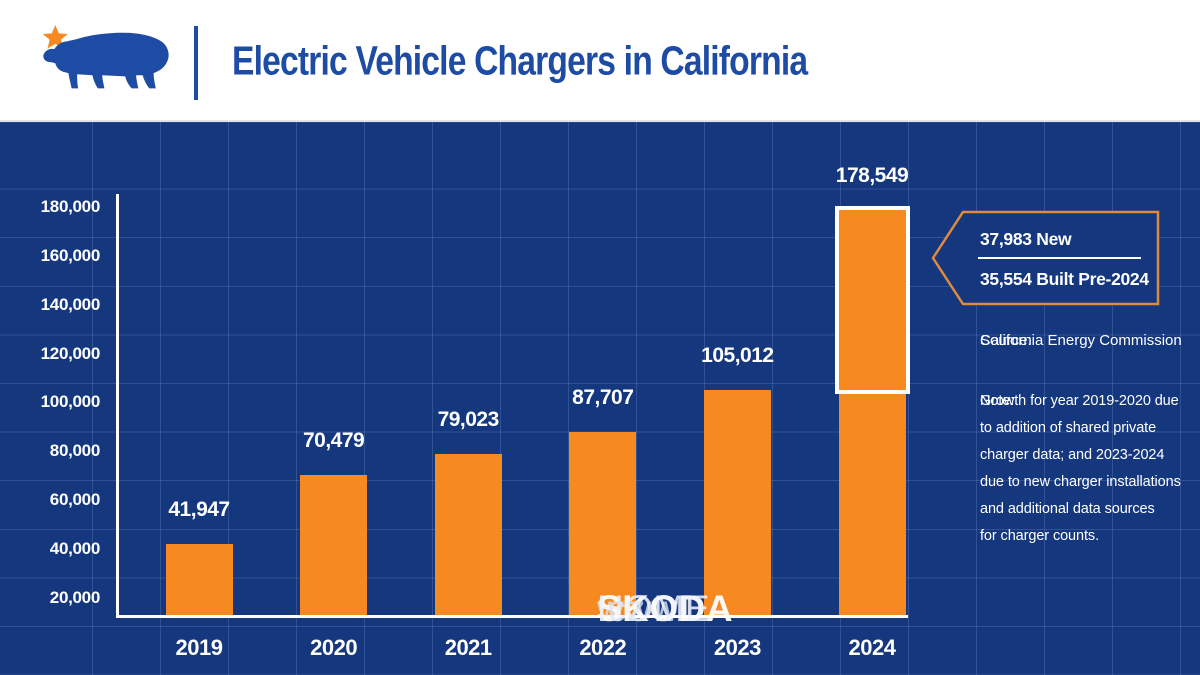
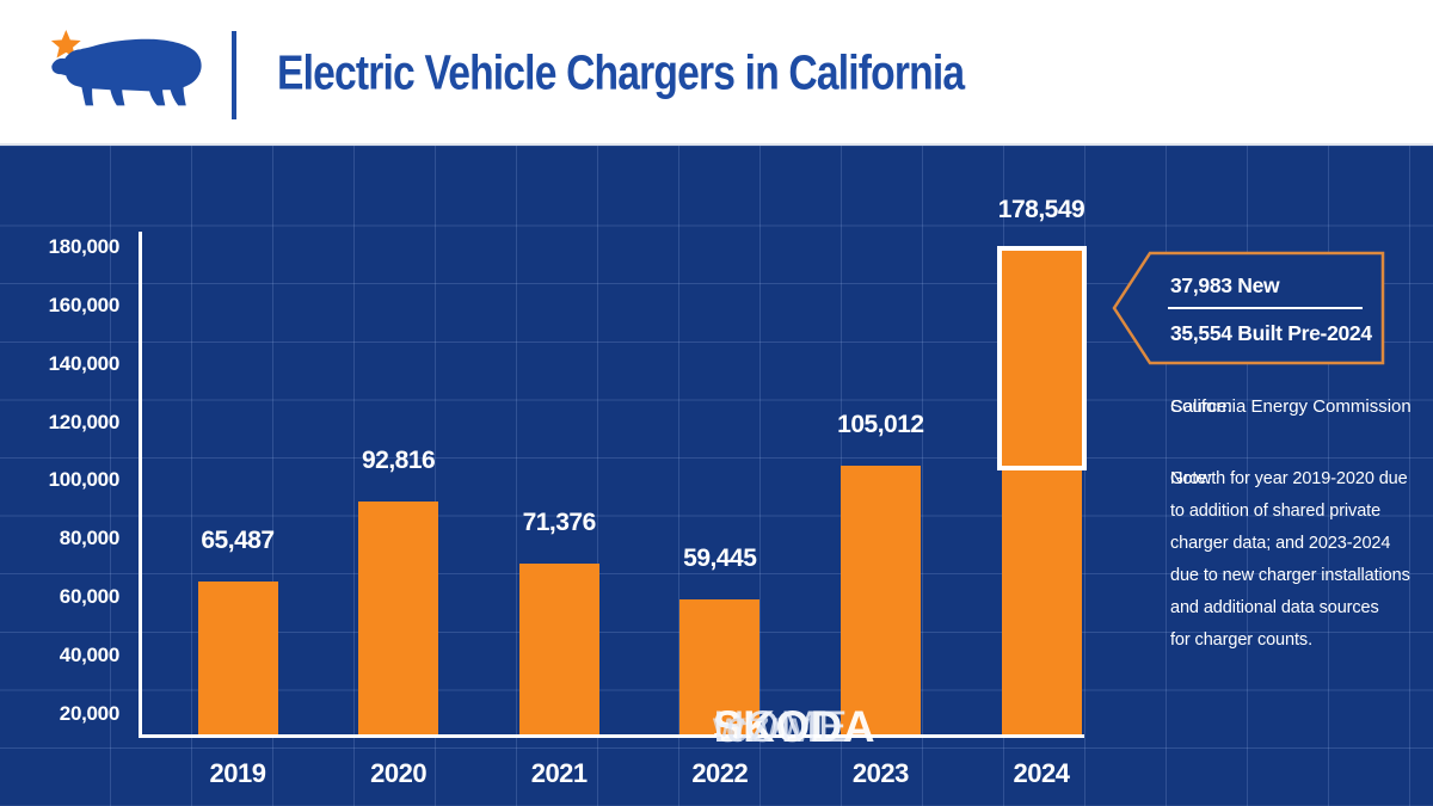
2019: 41,947 -> 65,487
2020: 70,479 -> 92,816
2021: 79,023 -> 71,376
2022: 87,707 -> 59,445
